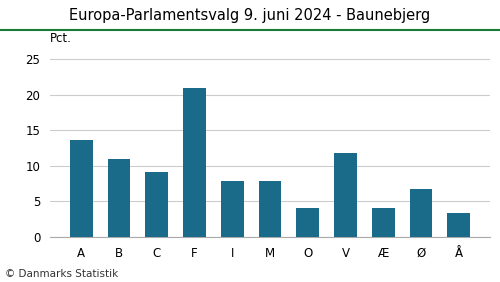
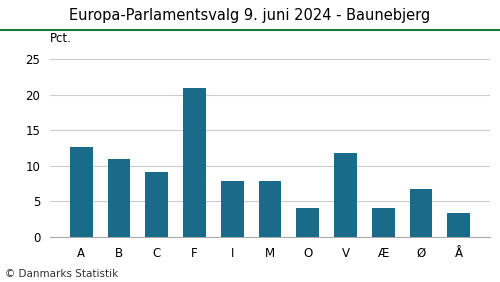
A: 13.7 -> 12.6
